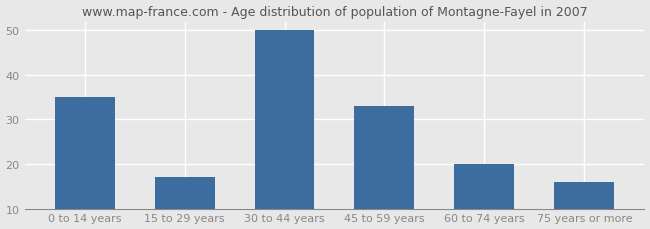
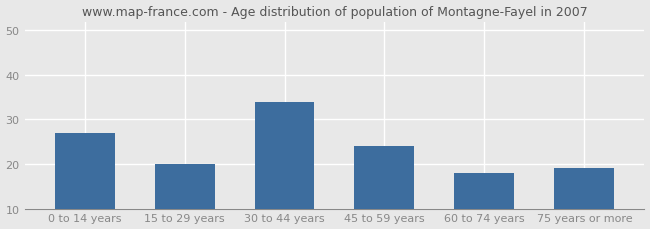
0 to 14 years: 35 -> 27
15 to 29 years: 17 -> 20
30 to 44 years: 50 -> 34
45 to 59 years: 33 -> 24
60 to 74 years: 20 -> 18
75 years or more: 16 -> 19
